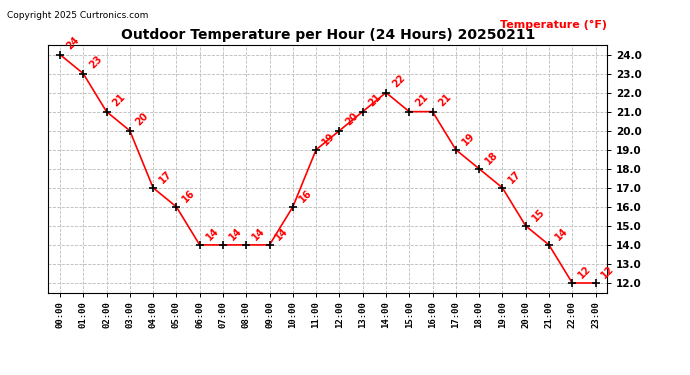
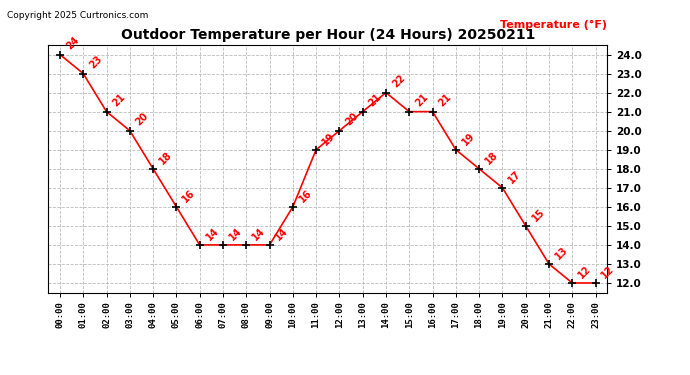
04:00: 17 -> 18
21:00: 14 -> 13
